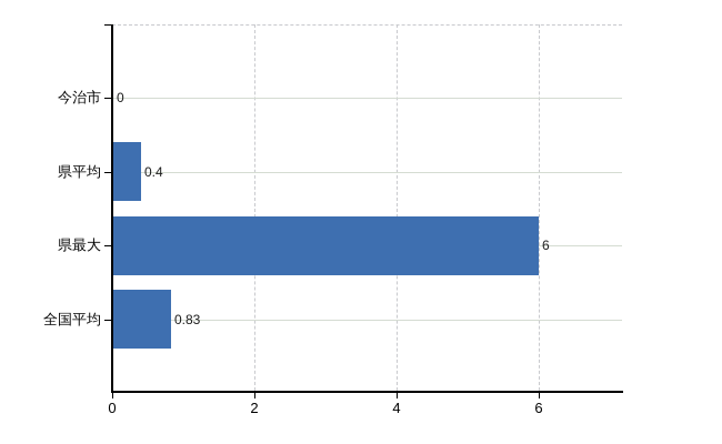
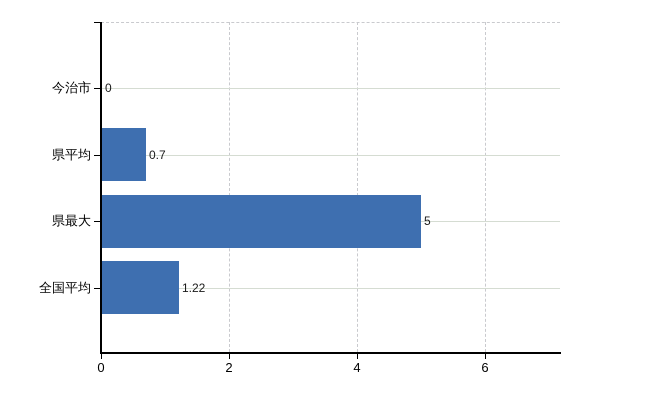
県平均: 0.4 -> 0.7
県最大: 6 -> 5
全国平均: 0.83 -> 1.22
